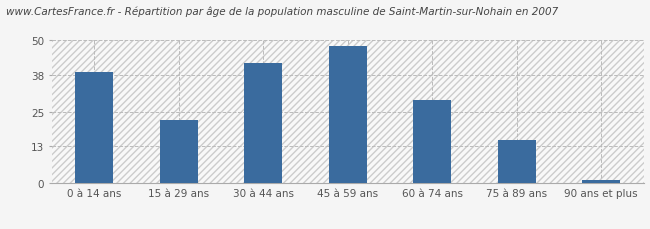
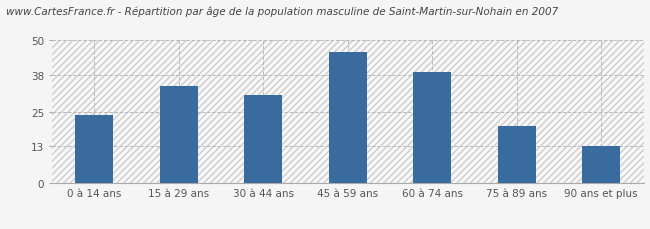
0 à 14 ans: 39 -> 24
15 à 29 ans: 22 -> 34
30 à 44 ans: 42 -> 31
45 à 59 ans: 48 -> 46
60 à 74 ans: 29 -> 39
75 à 89 ans: 15 -> 20
90 ans et plus: 1 -> 13
